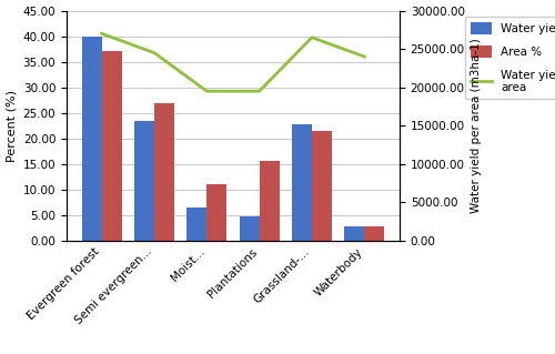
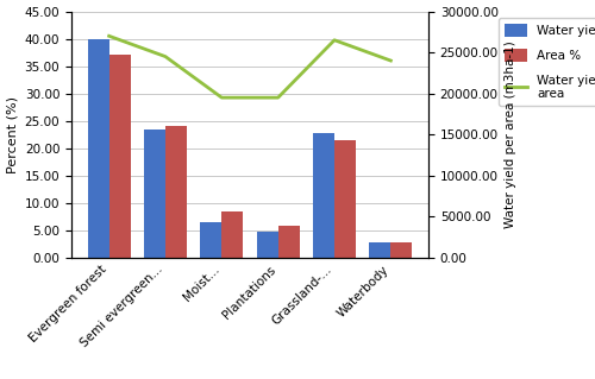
Area %/Semi evergreen...: 27.0 -> 24.0
Area %/Moist...: 11.0 -> 8.5
Area %/Plantations: 15.5 -> 5.8
